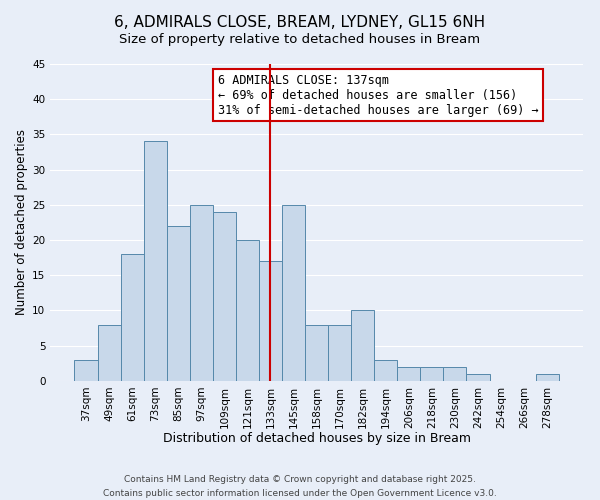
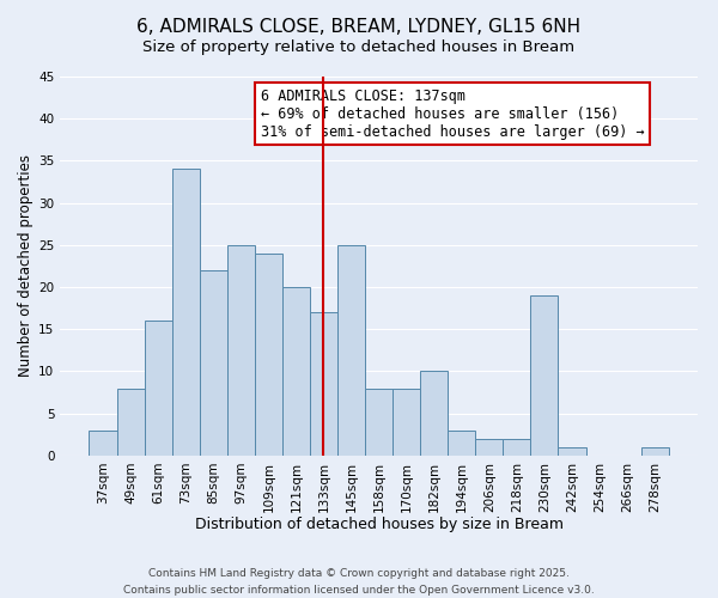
61sqm: 18 -> 16
230sqm: 2 -> 19
